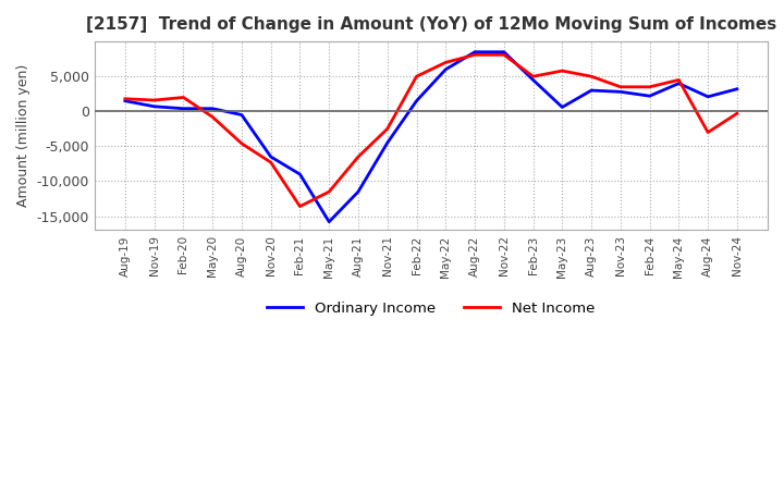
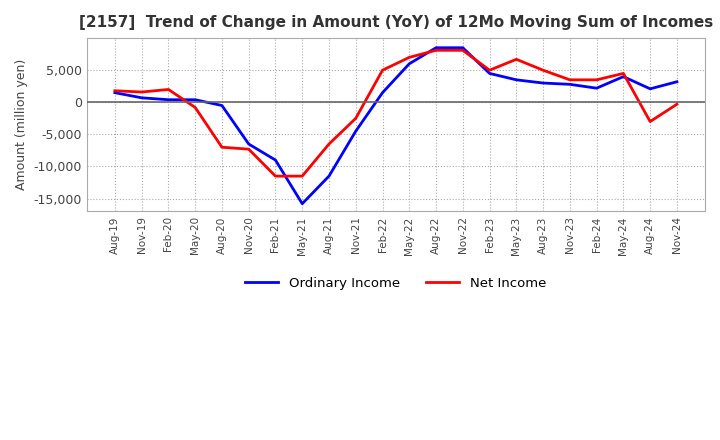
Net Income/Aug-20: -4,600 -> -7,000
Net Income/Feb-21: -13,600 -> -11,500
Ordinary Income/May-23: 600 -> 3,500
Net Income/May-23: 5,800 -> 6,700
